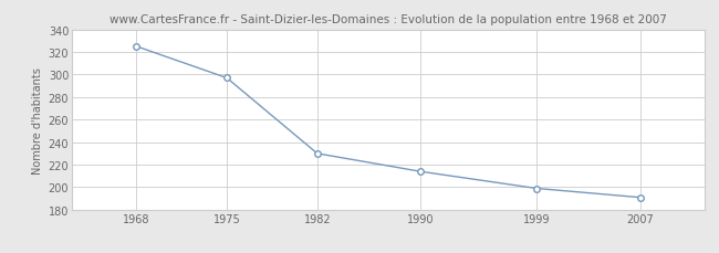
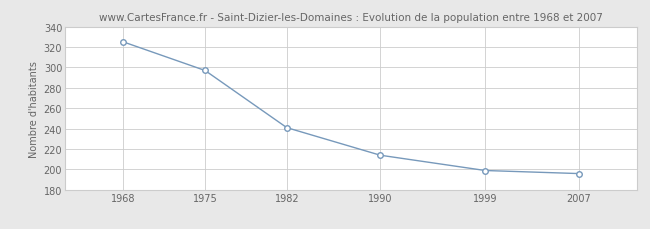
1982: 230 -> 241
2007: 191 -> 196
